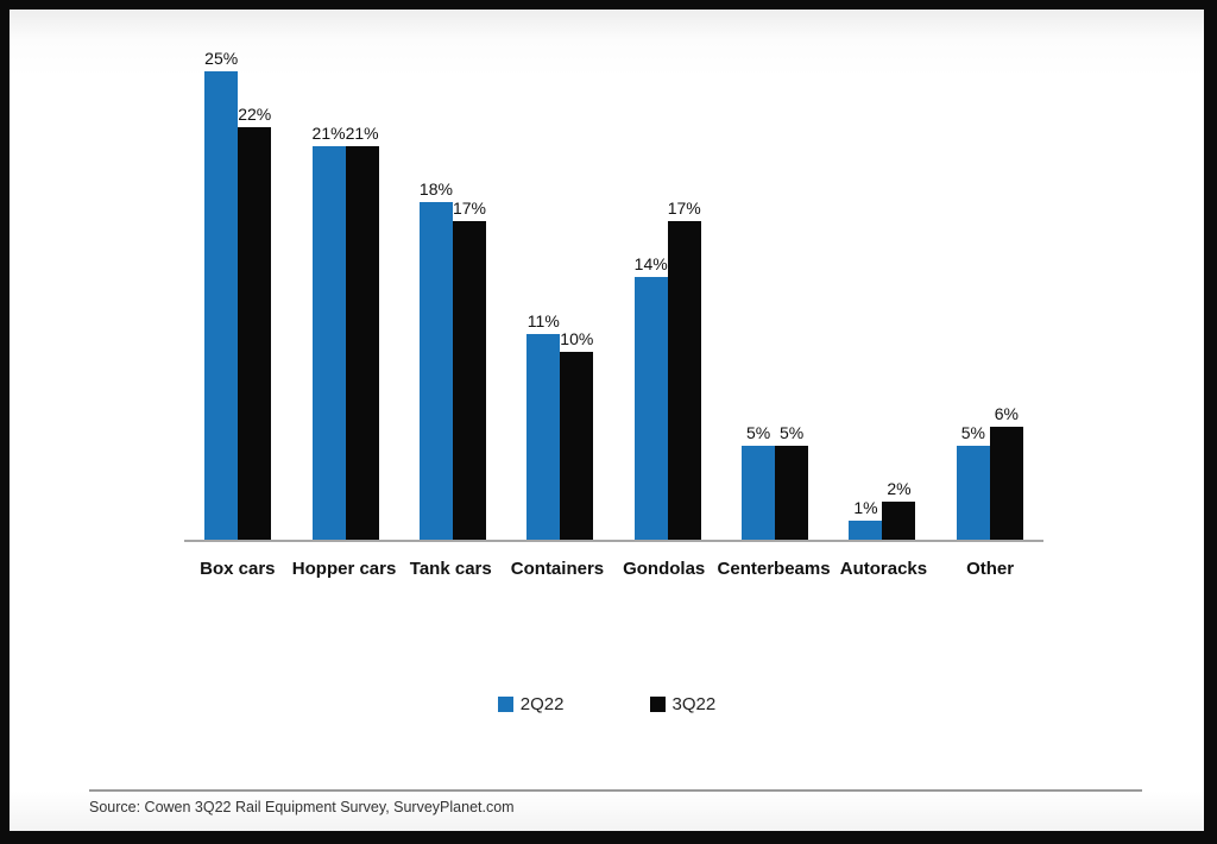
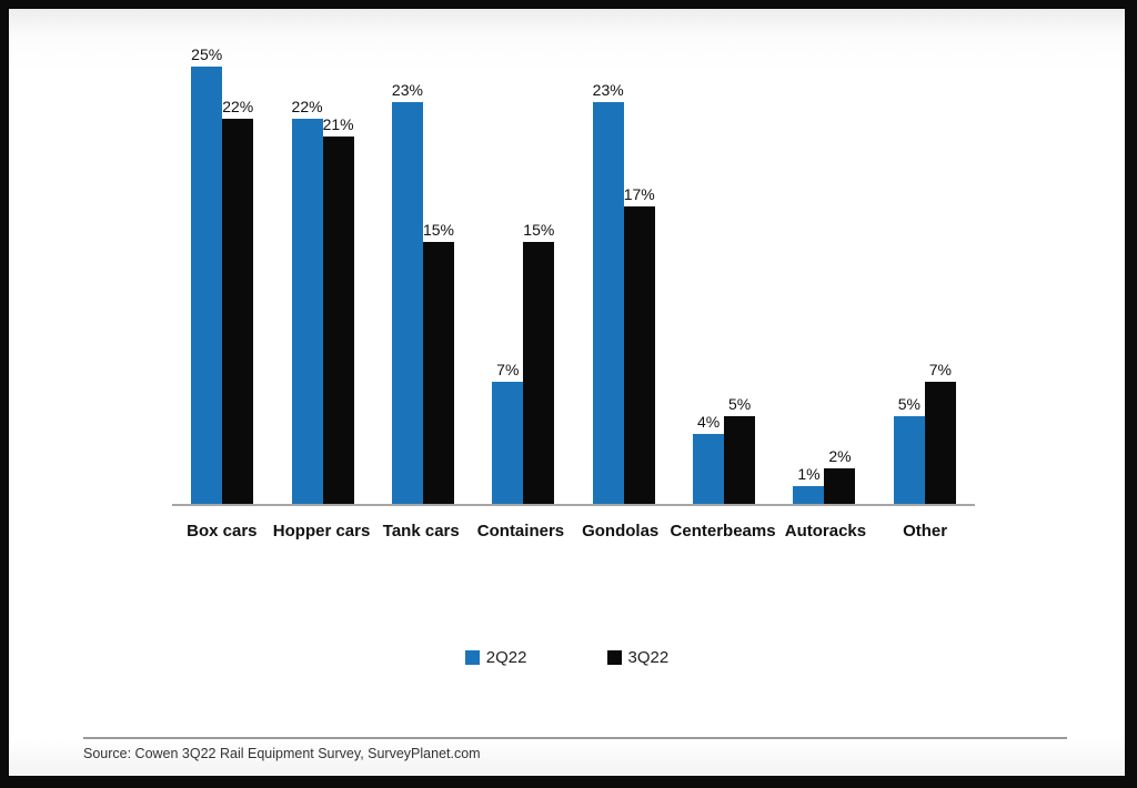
2Q22/Hopper cars: 21% -> 22%
2Q22/Tank cars: 18% -> 23%
3Q22/Tank cars: 17% -> 15%
2Q22/Containers: 11% -> 7%
3Q22/Containers: 10% -> 15%
2Q22/Gondolas: 14% -> 23%
2Q22/Centerbeams: 5% -> 4%
3Q22/Other: 6% -> 7%
